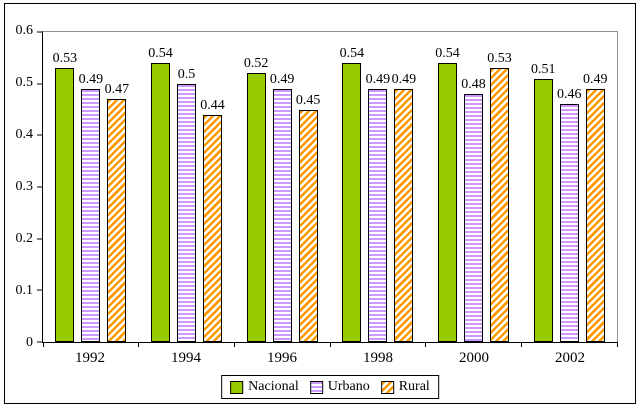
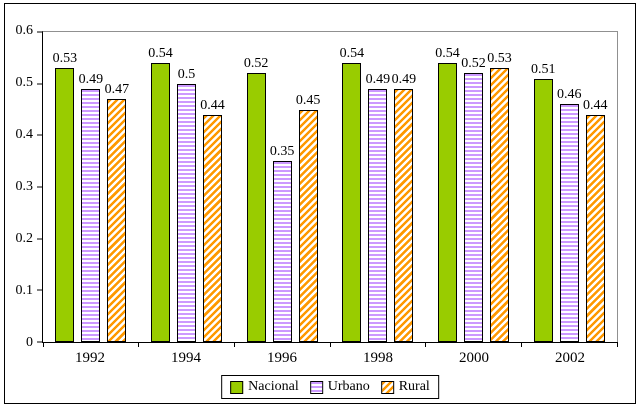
Urbano/1996: 0.49 -> 0.35
Urbano/2000: 0.48 -> 0.52
Rural/2002: 0.49 -> 0.44
